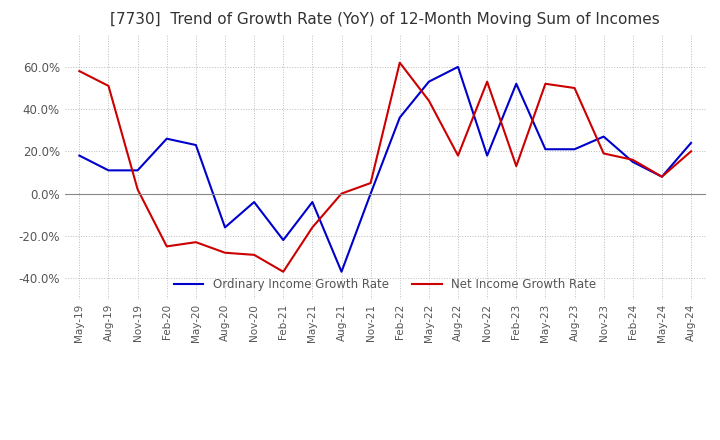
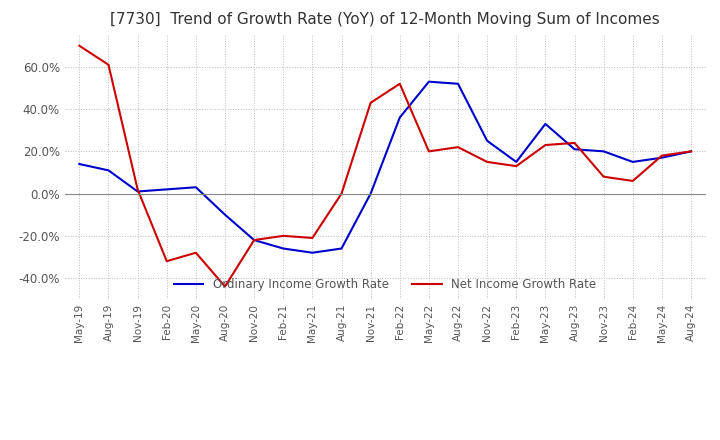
Ordinary Income Growth Rate/May-19: 18% -> 14%
Net Income Growth Rate/May-19: 58% -> 70%
Net Income Growth Rate/Aug-19: 51% -> 61%
Ordinary Income Growth Rate/Nov-19: 11% -> 1%
Ordinary Income Growth Rate/Feb-20: 26% -> 2%
Net Income Growth Rate/Feb-20: -25% -> -32%
Ordinary Income Growth Rate/May-20: 23% -> 3%
Net Income Growth Rate/May-20: -23% -> -28%
Ordinary Income Growth Rate/Aug-20: -16% -> -10%
Net Income Growth Rate/Aug-20: -28% -> -44%
Ordinary Income Growth Rate/Nov-20: -4% -> -22%
Net Income Growth Rate/Nov-20: -29% -> -22%
Ordinary Income Growth Rate/Feb-21: -22% -> -26%
Net Income Growth Rate/Feb-21: -37% -> -20%
Ordinary Income Growth Rate/May-21: -4% -> -28%
Net Income Growth Rate/May-21: -16% -> -21%
Ordinary Income Growth Rate/Aug-21: -37% -> -26%
Net Income Growth Rate/Nov-21: 5% -> 43%
Net Income Growth Rate/Feb-22: 62% -> 52%
Net Income Growth Rate/May-22: 44% -> 20%
Ordinary Income Growth Rate/Aug-22: 60% -> 52%
Net Income Growth Rate/Aug-22: 18% -> 22%
Ordinary Income Growth Rate/Nov-22: 18% -> 25%
Net Income Growth Rate/Nov-22: 53% -> 15%
Ordinary Income Growth Rate/Feb-23: 52% -> 15%
Ordinary Income Growth Rate/May-23: 21% -> 33%
Net Income Growth Rate/May-23: 52% -> 23%
Net Income Growth Rate/Aug-23: 50% -> 24%
Ordinary Income Growth Rate/Nov-23: 27% -> 20%
Net Income Growth Rate/Nov-23: 19% -> 8%
Net Income Growth Rate/Feb-24: 16% -> 6%
Ordinary Income Growth Rate/May-24: 8% -> 17%
Net Income Growth Rate/May-24: 8% -> 18%
Ordinary Income Growth Rate/Aug-24: 24% -> 20%
